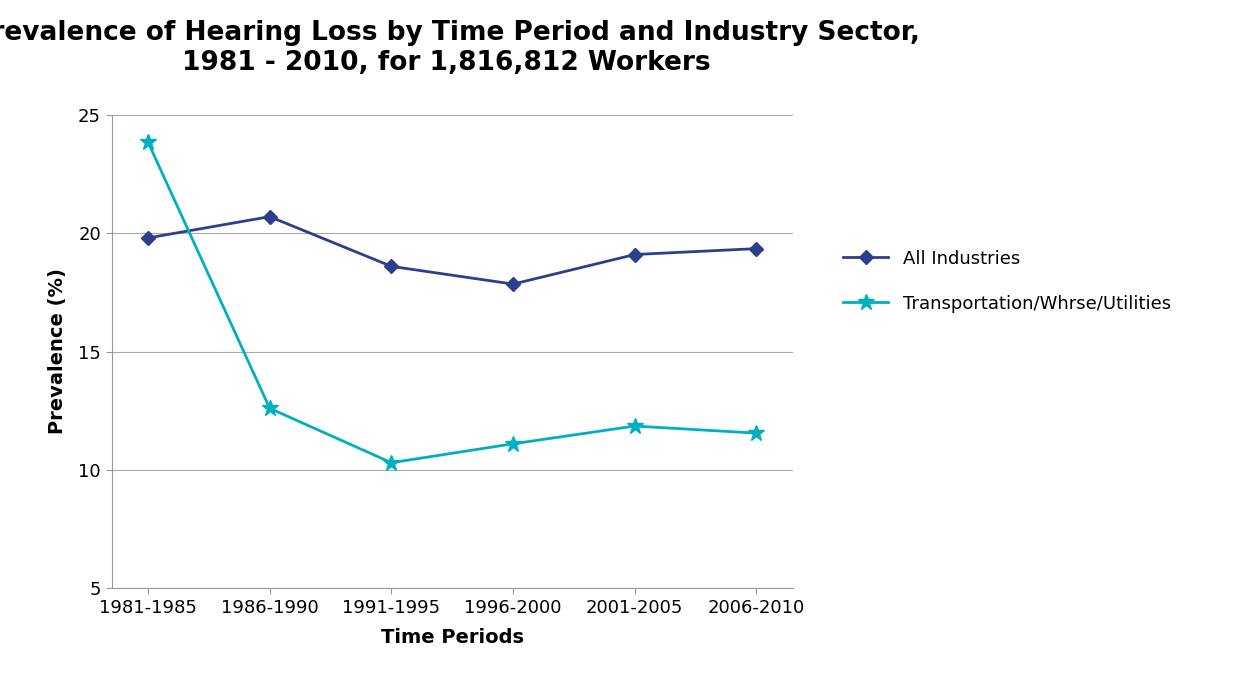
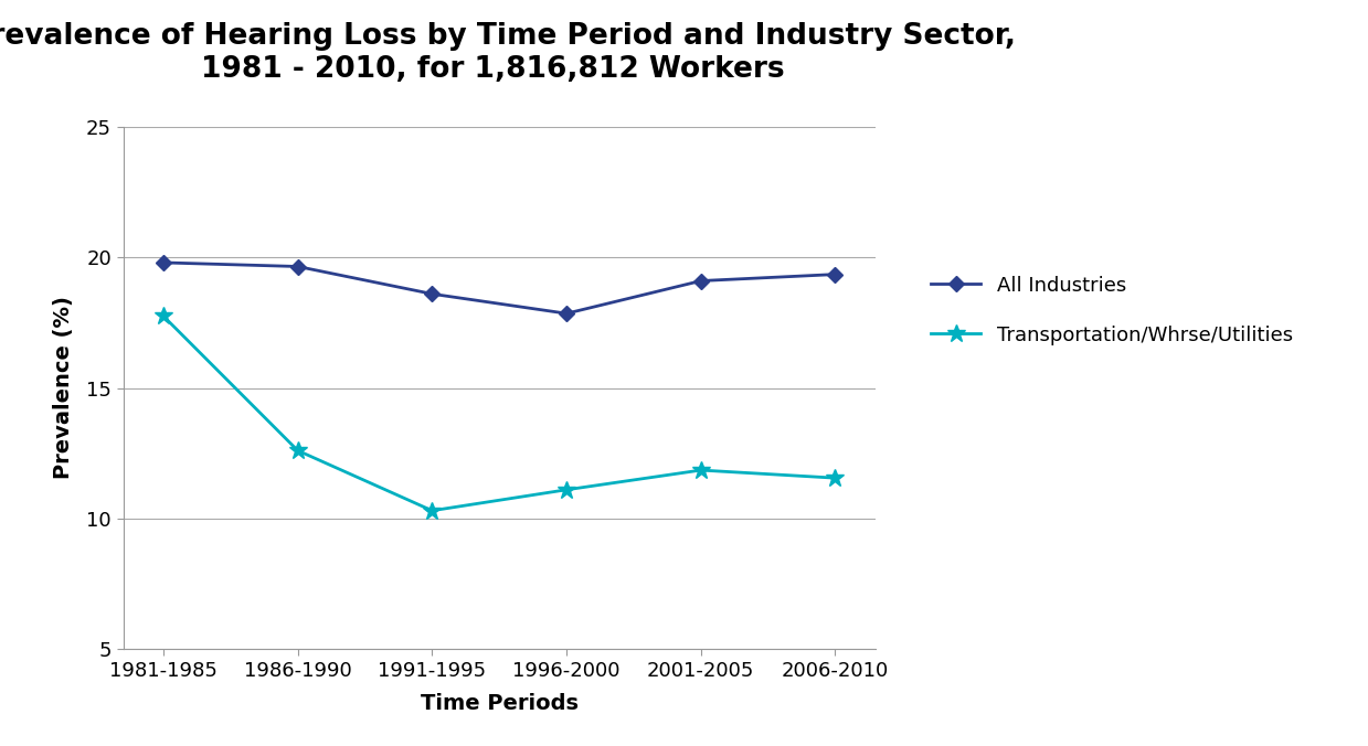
Transportation/Whrse/Utilities/1981-1985: 23.85 -> 17.75
All Industries/1986-1990: 20.70 -> 19.65
